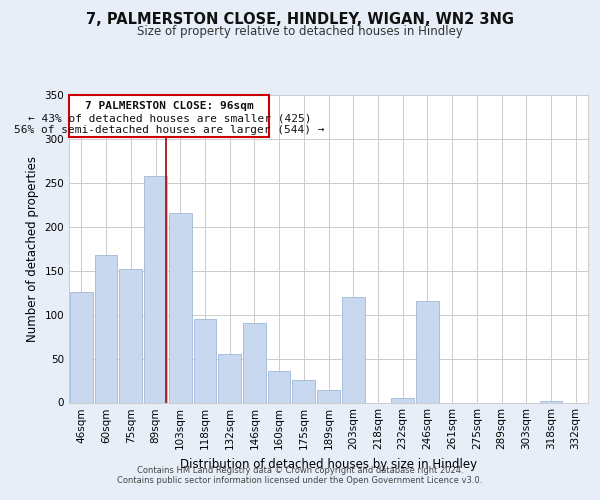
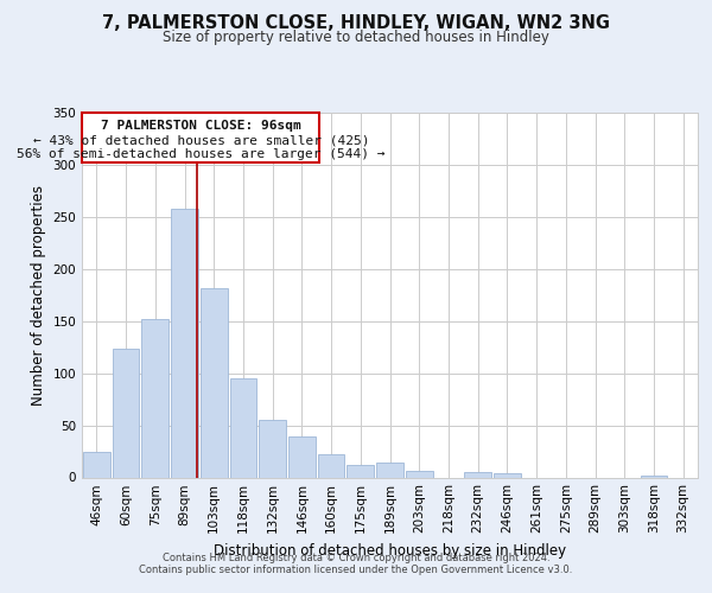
46sqm: 126 -> 25
60sqm: 168 -> 123
103sqm: 216 -> 181
146sqm: 90 -> 39
160sqm: 36 -> 22
175sqm: 26 -> 12
203sqm: 120 -> 6
246sqm: 116 -> 4
